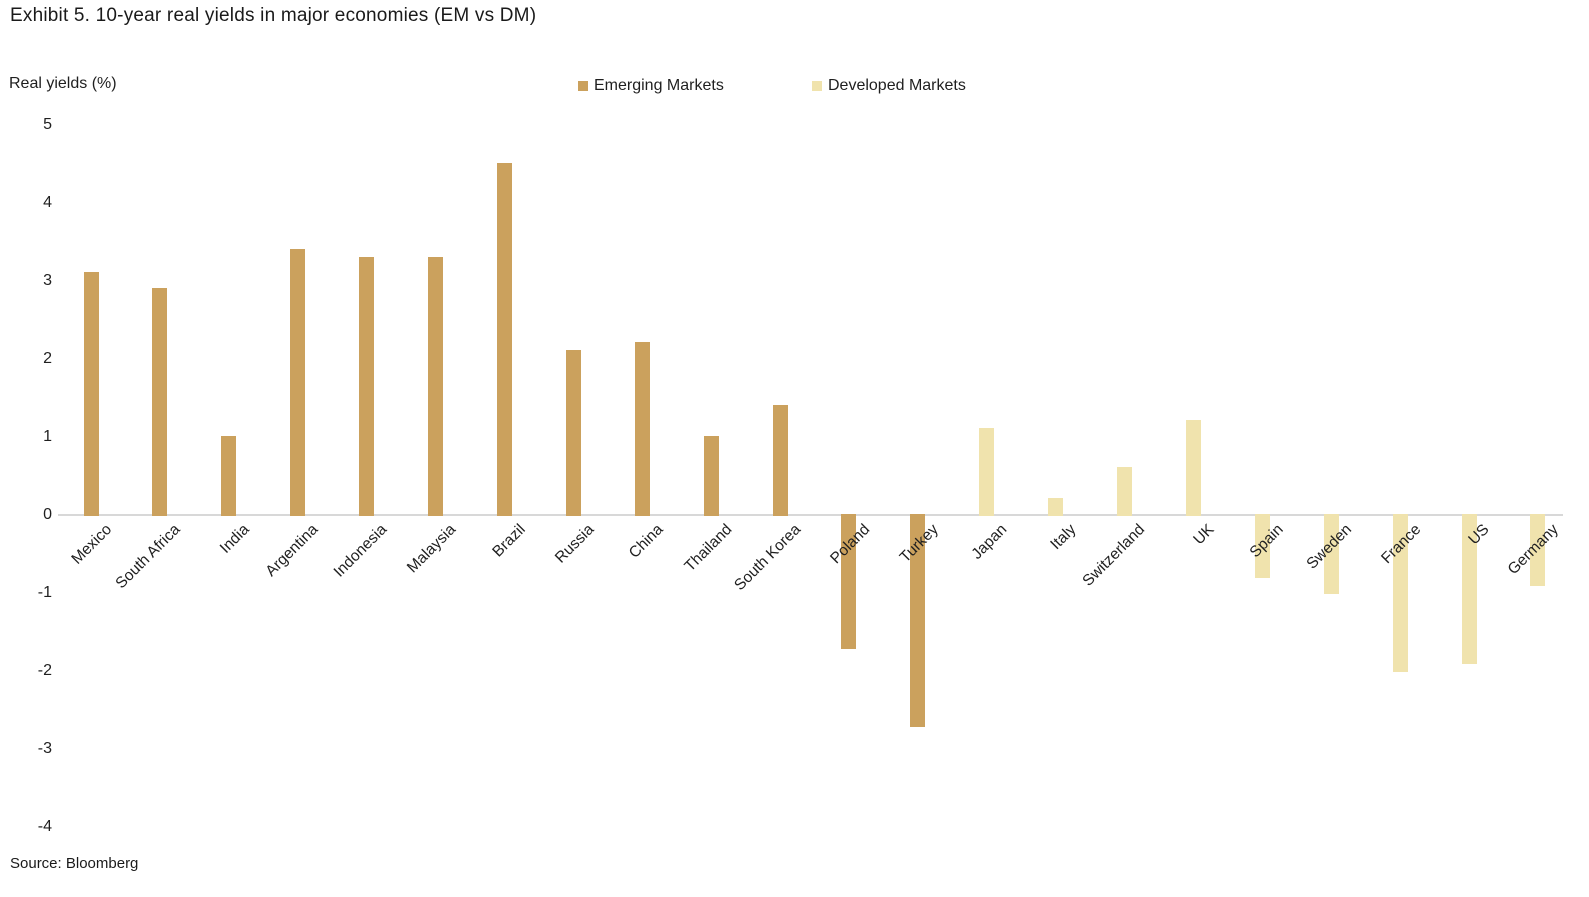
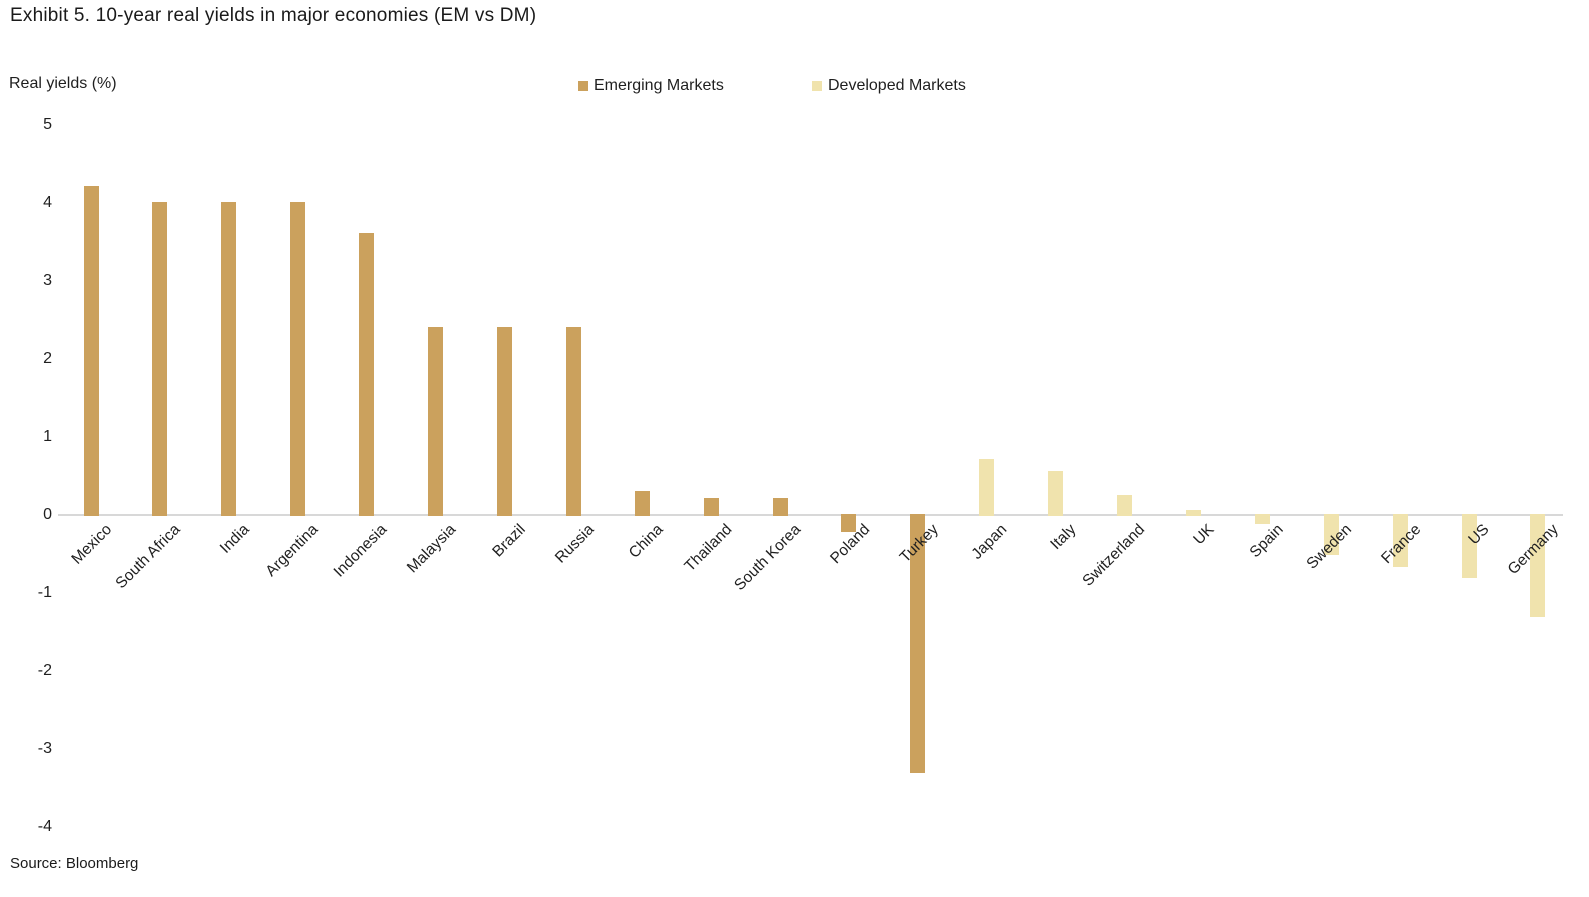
Mexico: 3.1 -> 4.2
South Africa: 2.9 -> 4.0
India: 1.0 -> 4.0
Argentina: 3.4 -> 4.0
Indonesia: 3.3 -> 3.6
Malaysia: 3.3 -> 2.4
Brazil: 4.5 -> 2.4
Russia: 2.1 -> 2.4
China: 2.2 -> 0.3
Thailand: 1.0 -> 0.2
South Korea: 1.4 -> 0.2
Poland: -1.7 -> -0.2
Turkey: -2.7 -> -3.3
Japan: 1.1 -> 0.7
Italy: 0.2 -> 0.6
Switzerland: 0.6 -> 0.2
UK: 1.2 -> 0.1
Spain: -0.8 -> -0.1
Sweden: -1.0 -> -0.5
France: -2.0 -> -0.7
US: -1.9 -> -0.8
Germany: -0.9 -> -1.3
